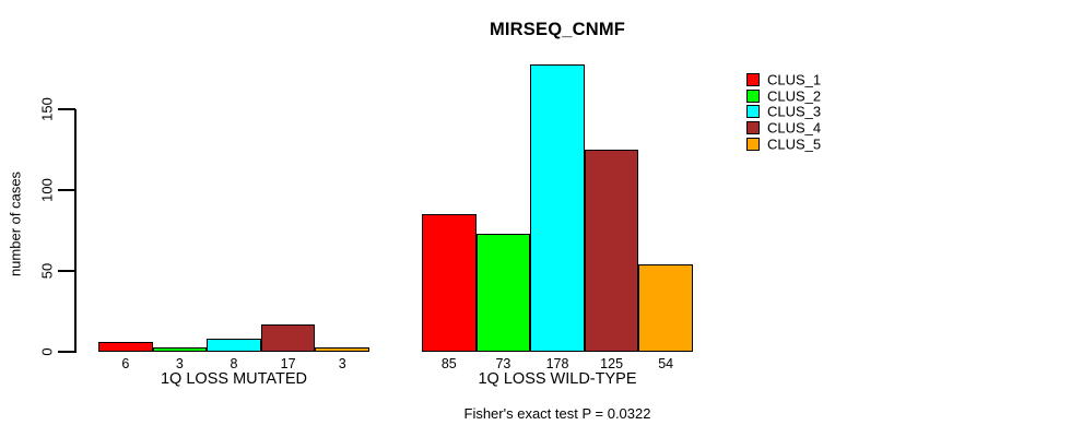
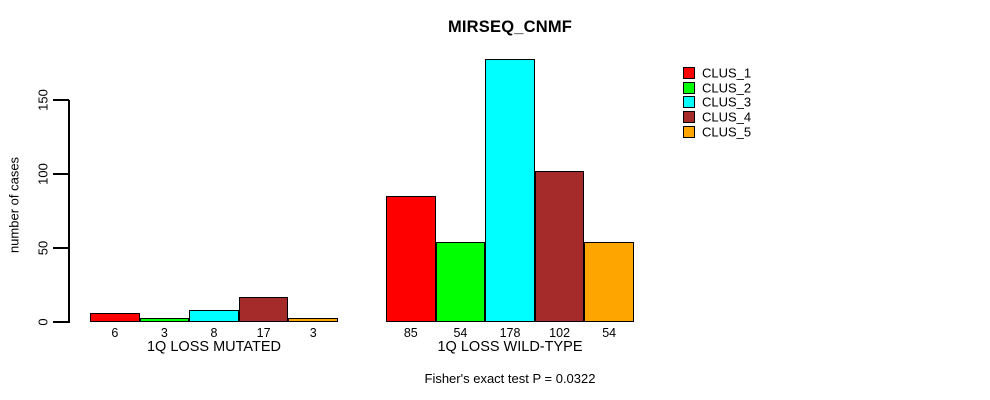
CLUS_2/1Q LOSS WILD-TYPE: 73 -> 54
CLUS_4/1Q LOSS WILD-TYPE: 125 -> 102
